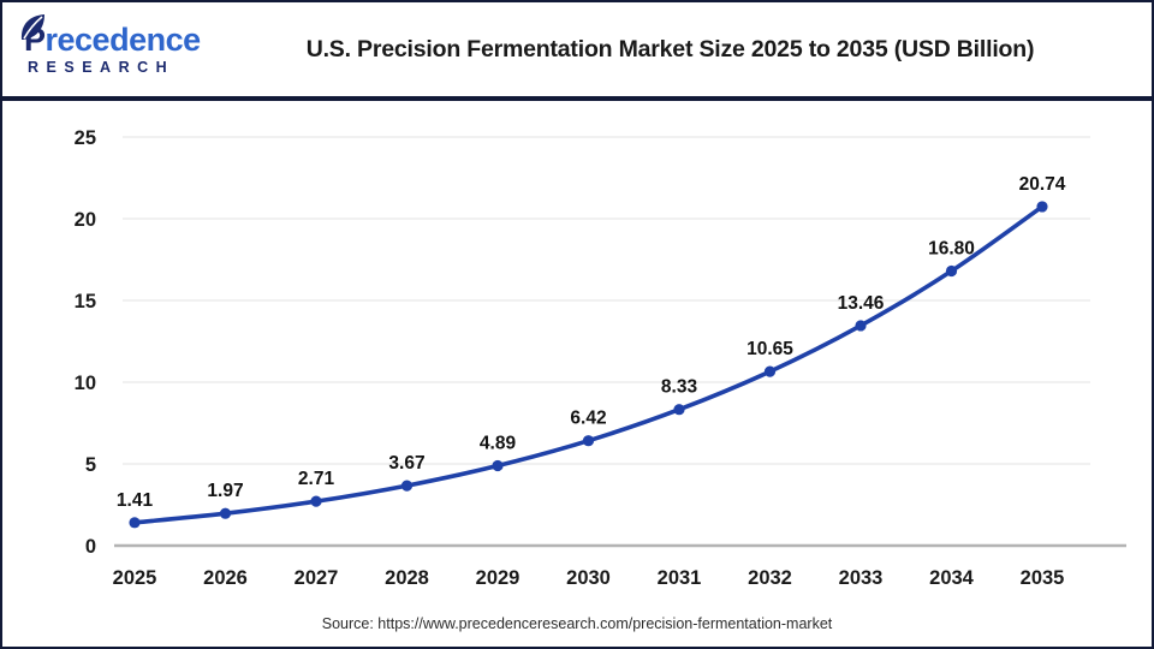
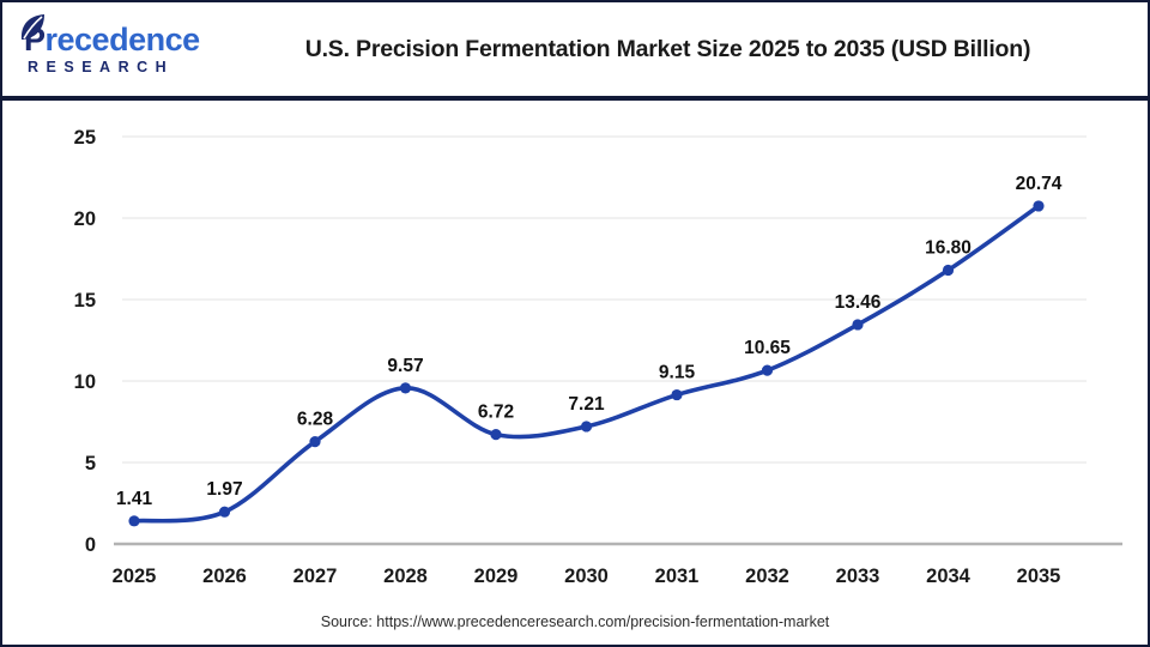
2027: 2.71 -> 6.28
2028: 3.67 -> 9.57
2029: 4.89 -> 6.72
2030: 6.42 -> 7.21
2031: 8.33 -> 9.15
